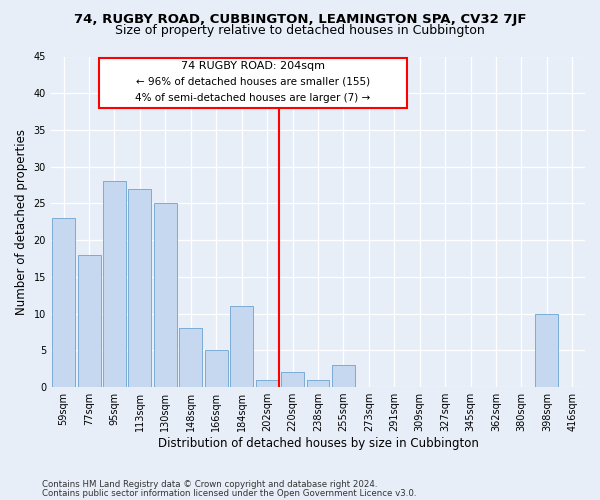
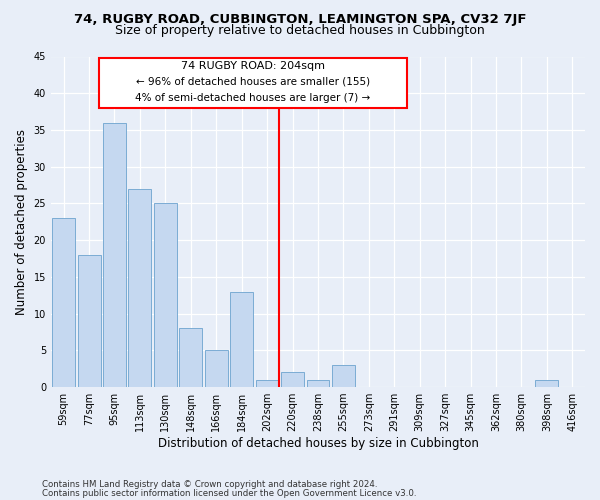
95sqm: 28 -> 36
184sqm: 11 -> 13
398sqm: 10 -> 1
